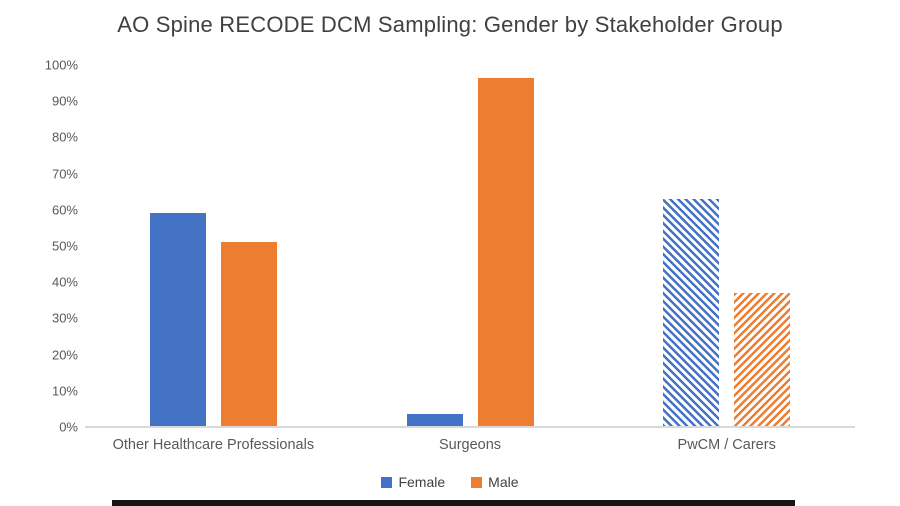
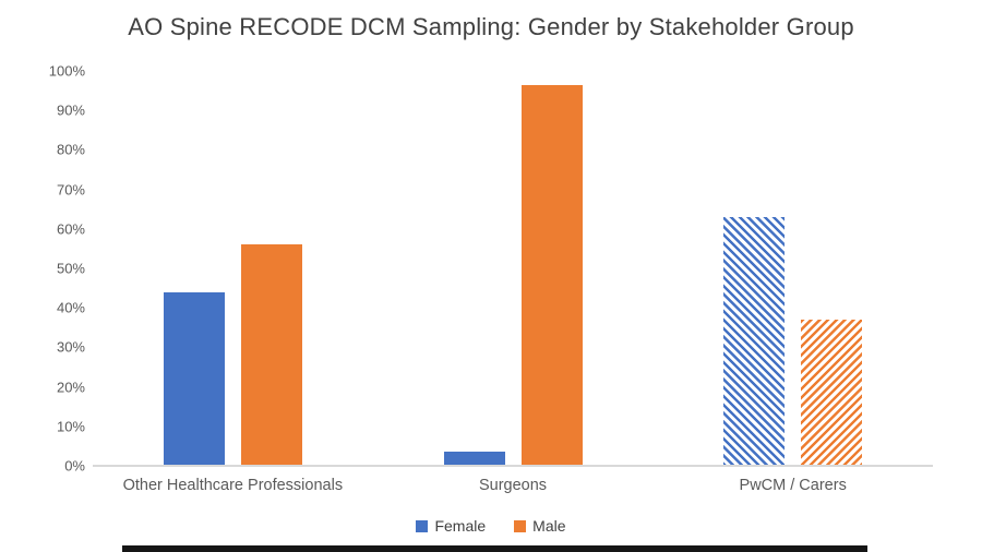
Female/Other Healthcare Professionals: 59% -> 44%
Male/Other Healthcare Professionals: 51% -> 56%
